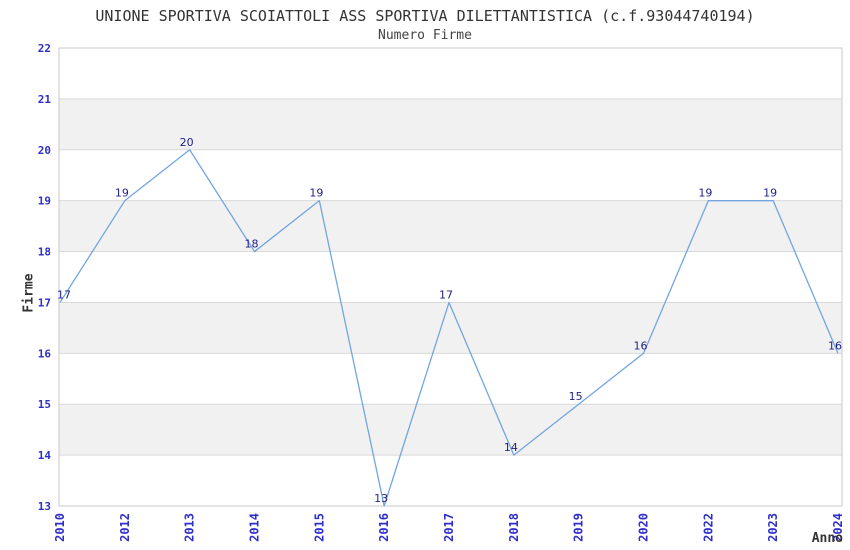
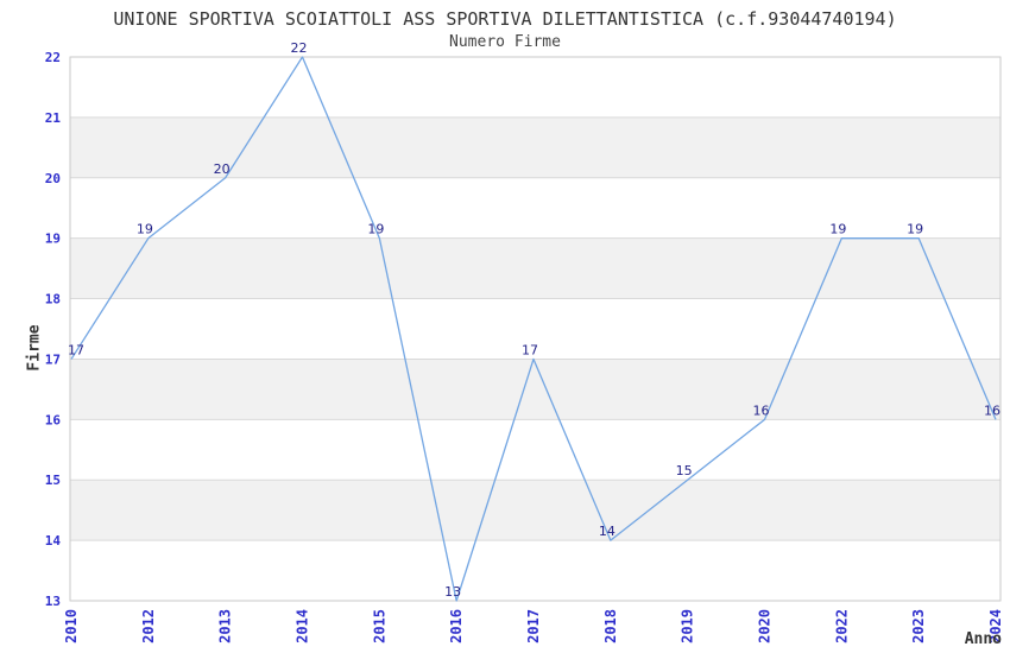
2014: 18 -> 22
